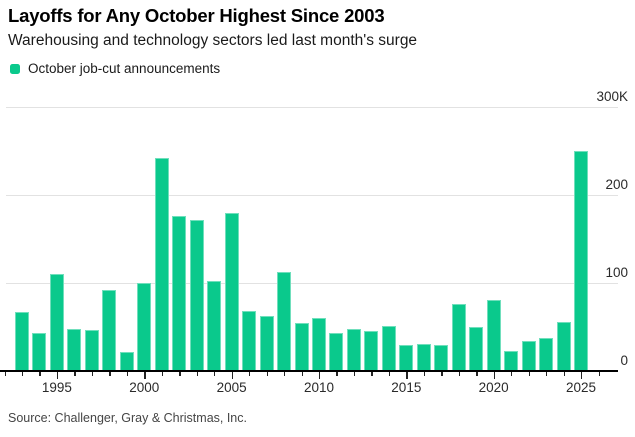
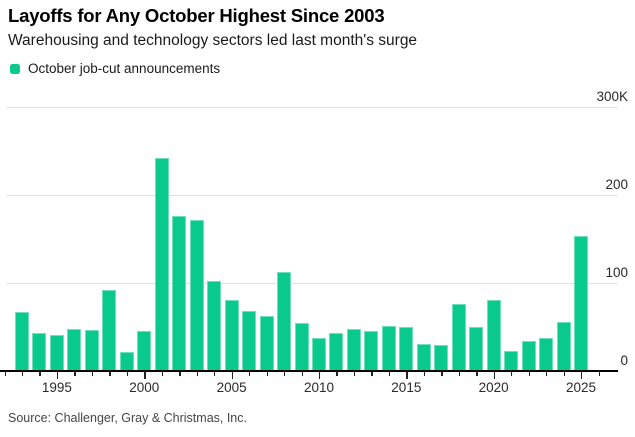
1995: 110K -> 40K
2000: 100K -> 40K
2005: 180K -> 80K
2010: 60K -> 40K
2015: 30K -> 50K
2025: 250K -> 150K
